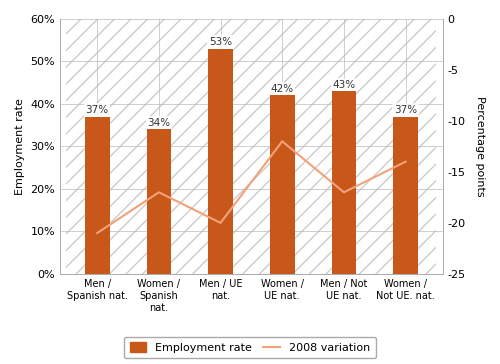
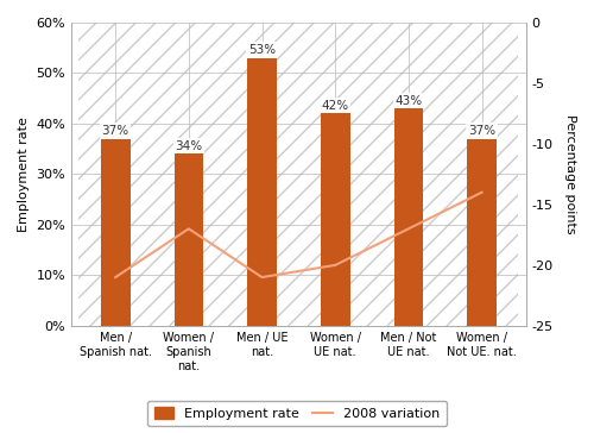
2008 variation/Men / UE nat.: -20 -> -21
2008 variation/Women / UE nat.: -12 -> -20
